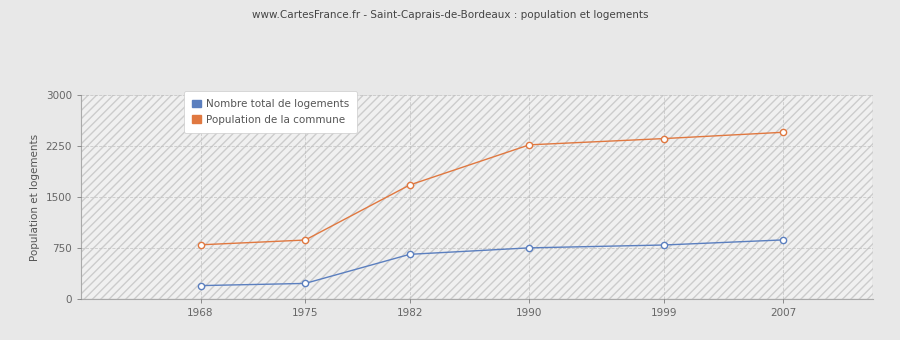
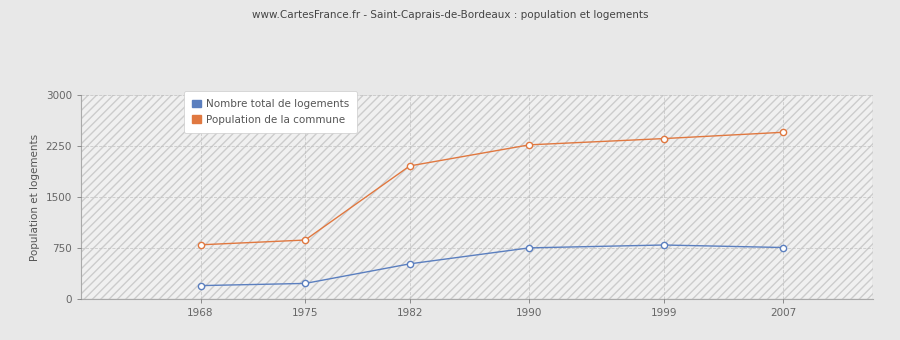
Nombre total de logements/1982: 660 -> 520
Population de la commune/1982: 1680 -> 1960
Nombre total de logements/2007: 870 -> 760
